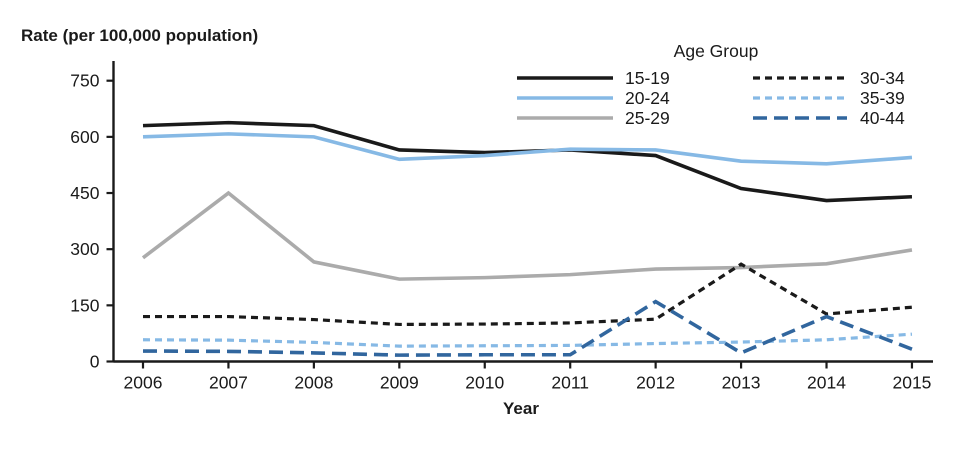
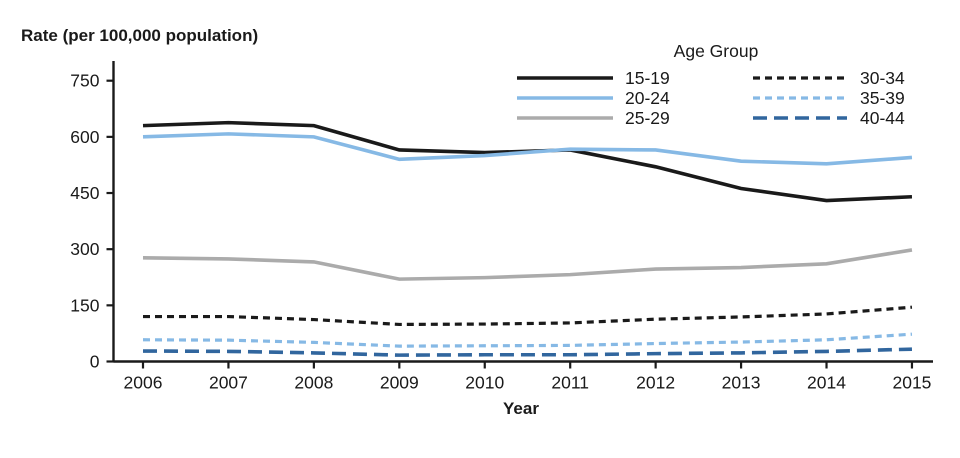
25-29/2007: 450 -> 270
15-19/2012: 550 -> 520
40-44/2012: 160 -> 20
30-34/2013: 260 -> 120
40-44/2014: 120 -> 30
